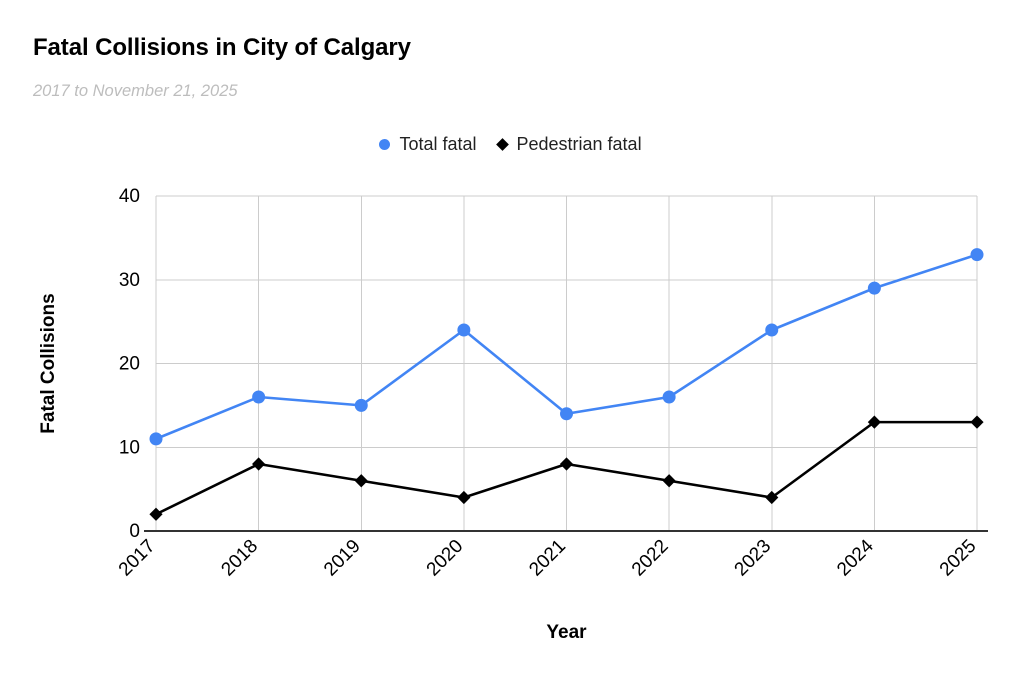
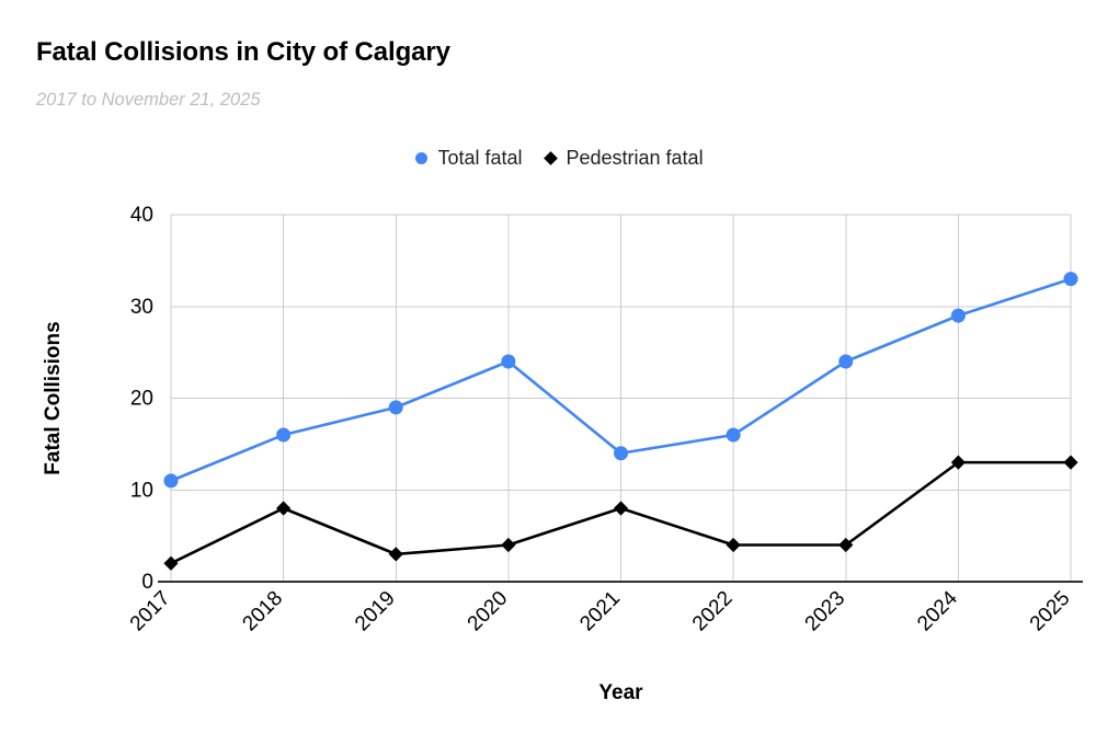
Total fatal/2019: 15 -> 19
Pedestrian fatal/2019: 6 -> 3
Pedestrian fatal/2022: 6 -> 4
